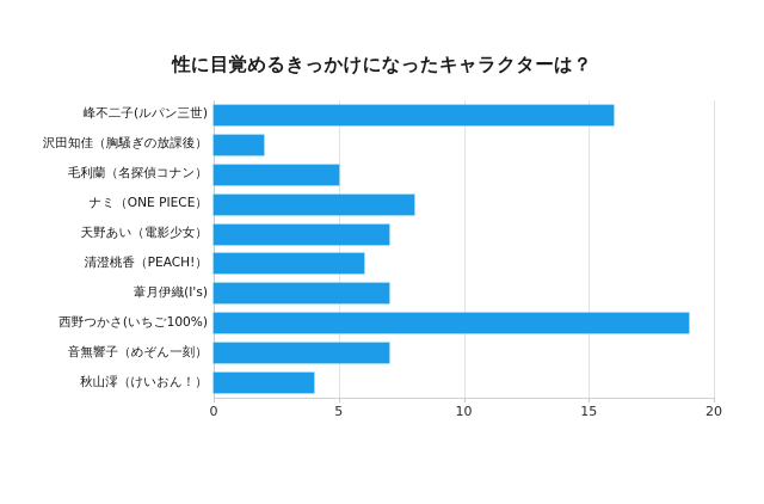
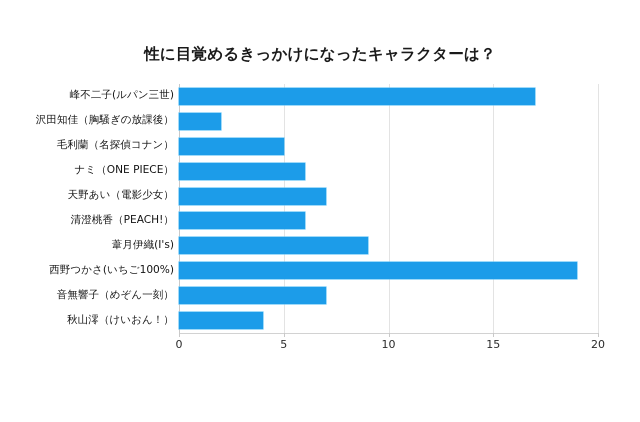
峰不二子(ルパン三世): 16 -> 17
ナミ（ONE PIECE）: 8 -> 6
葦月伊織(I's): 7 -> 9
